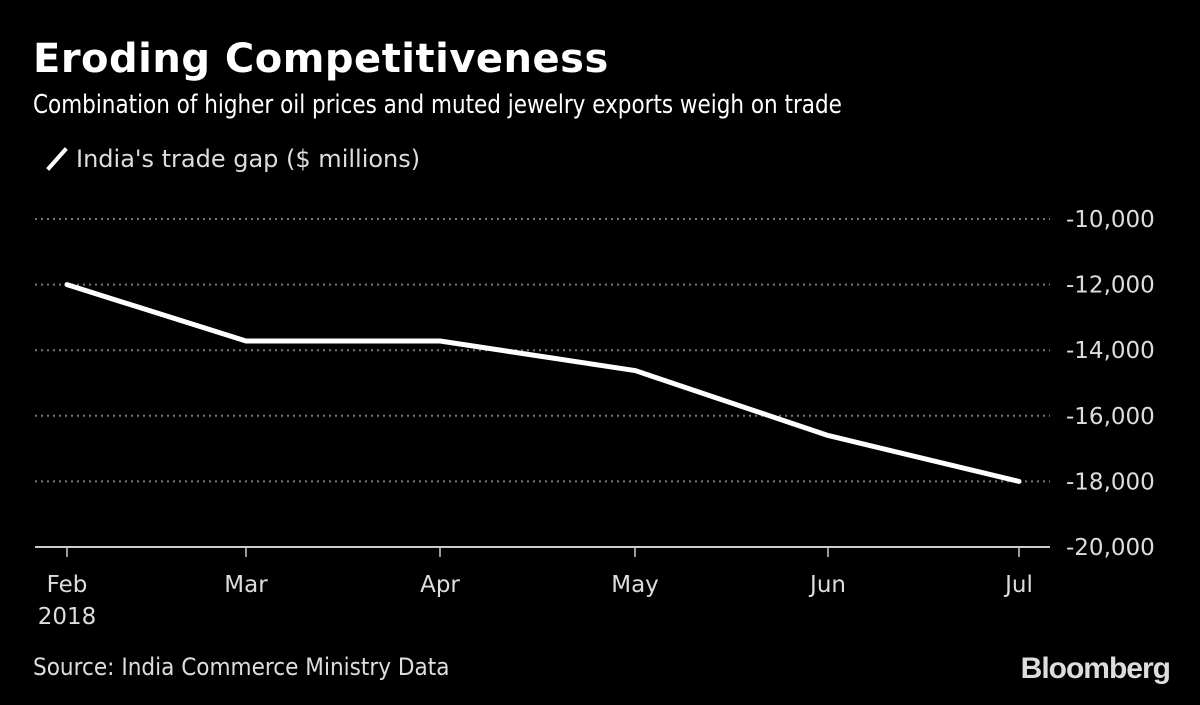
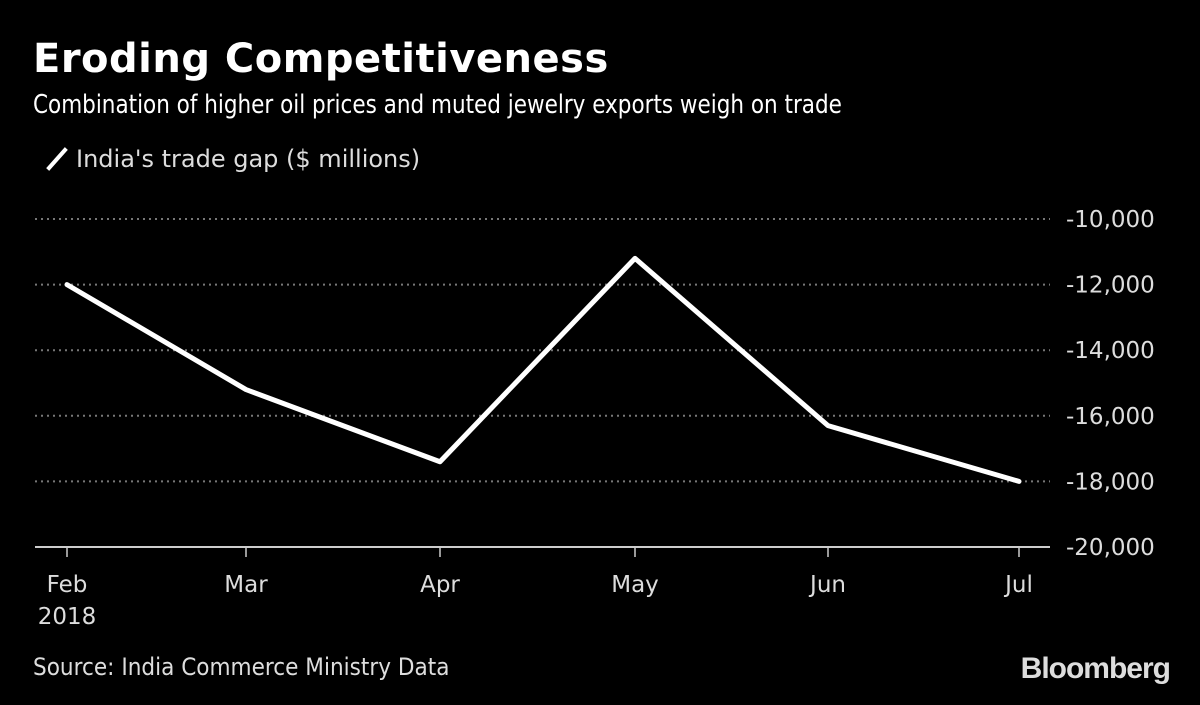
Mar: -13700 -> -15200
Apr: -13700 -> -17400
May: -14600 -> -11200
Jun: -16600 -> -16300
